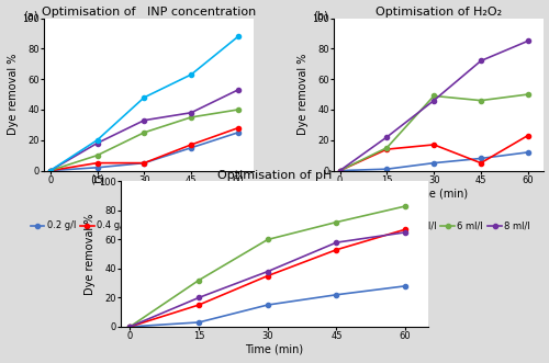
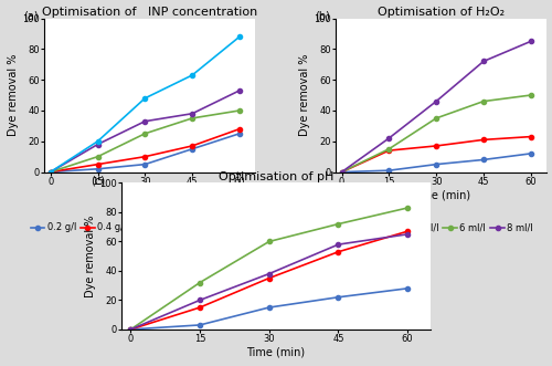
Optimisation of INP concentration/0.4 g/l/30: 5 -> 10
Optimisation of H₂O₂/6 ml/l/30: 49 -> 35
Optimisation of H₂O₂/4 ml/l/45: 5 -> 21
